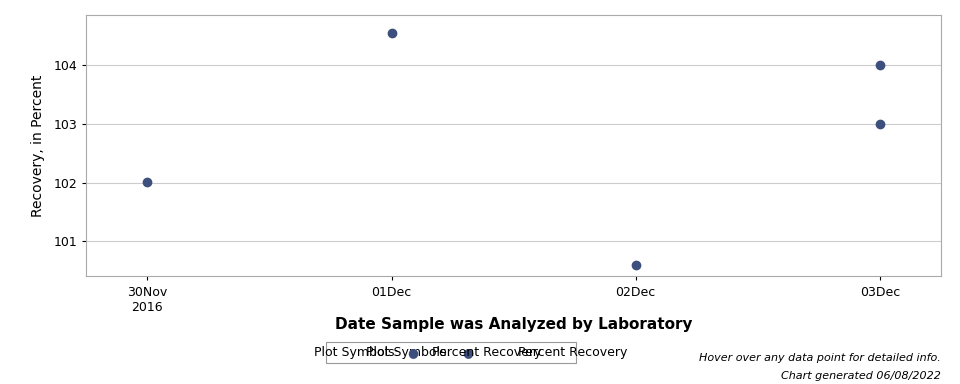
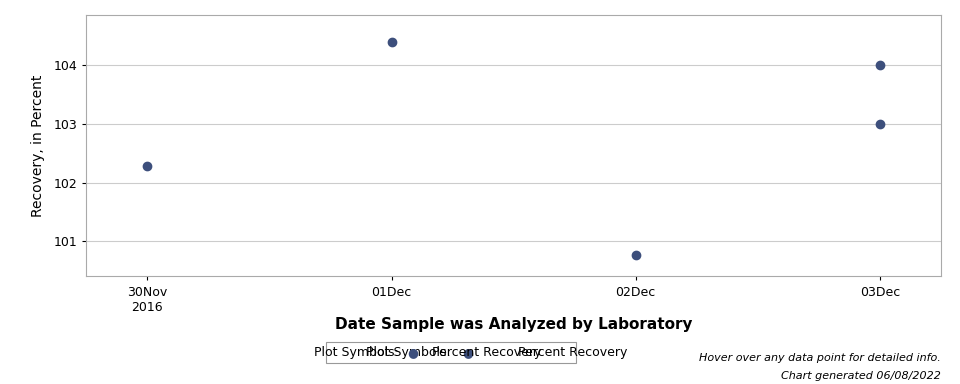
30Nov 2016: 102.01 -> 102.28
01Dec: 104.55 -> 104.40
02Dec: 100.60 -> 100.76
